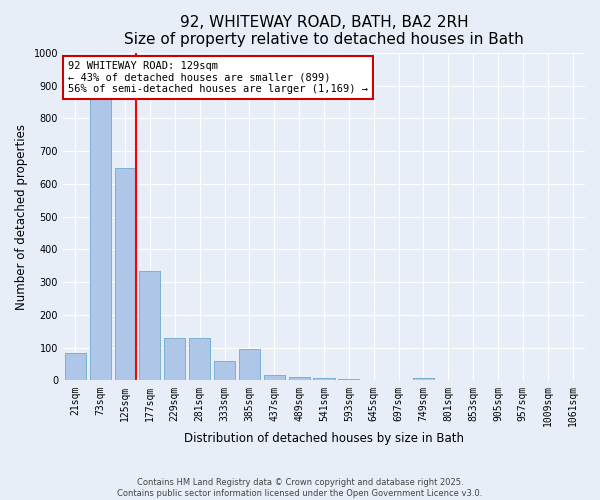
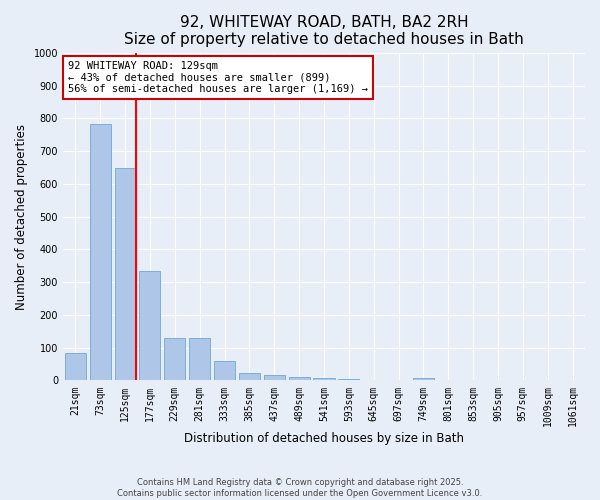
73sqm: 865 -> 783
385sqm: 95 -> 22
